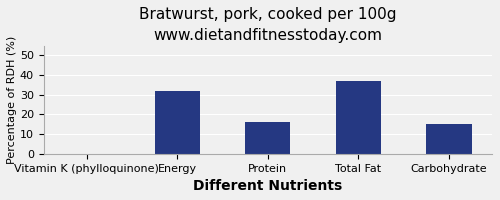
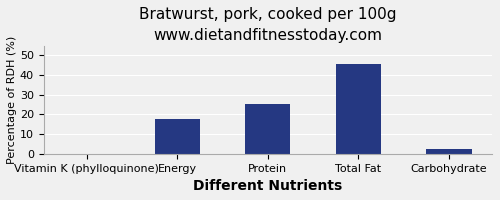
Energy: 32 -> 18
Protein: 16 -> 26
Total Fat: 37 -> 46
Carbohydrate: 15 -> 2
